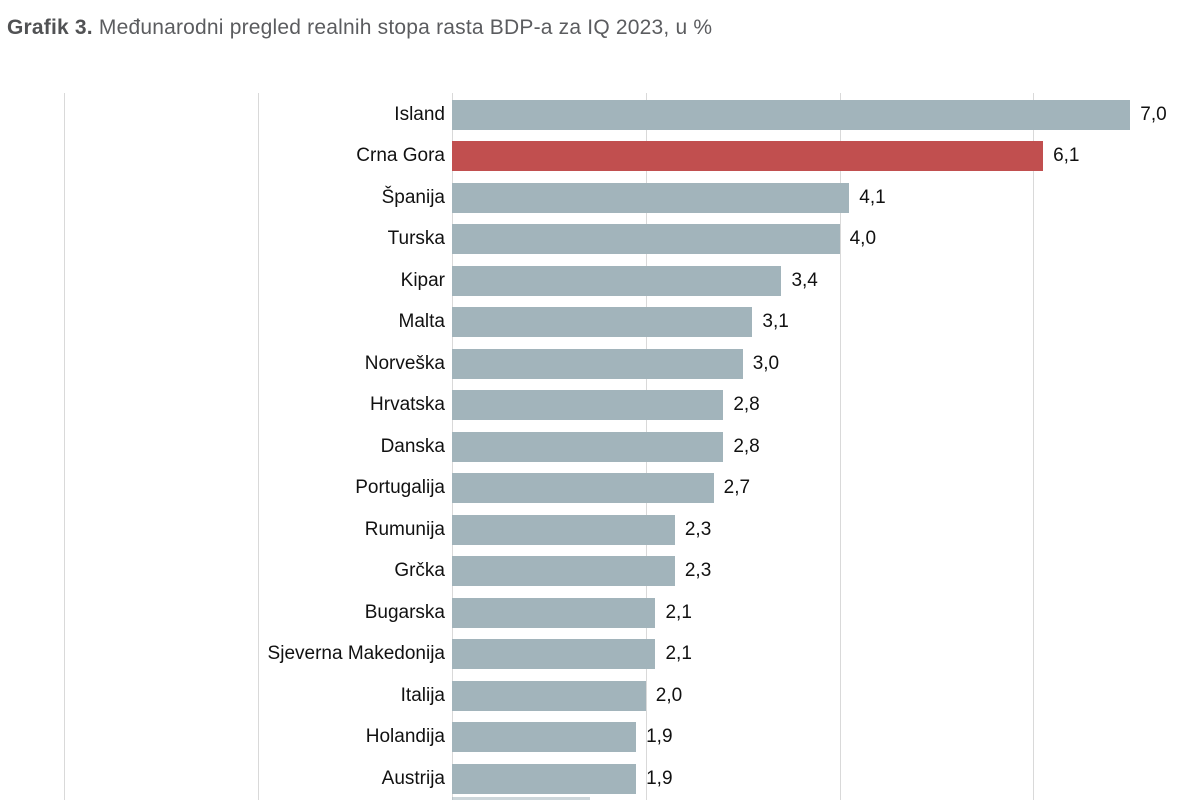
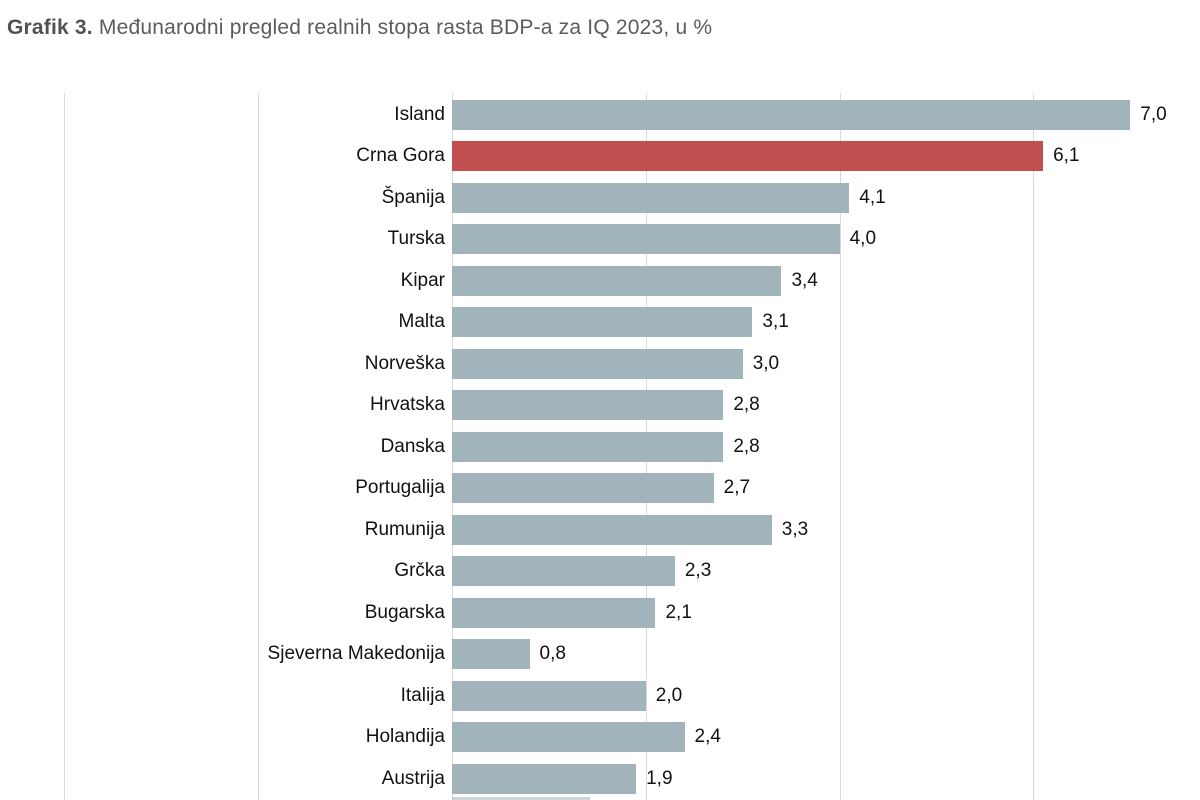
Rumunija: 2,3 -> 3,3
Sjeverna Makedonija: 2,1 -> 0,8
Holandija: 1,9 -> 2,4
